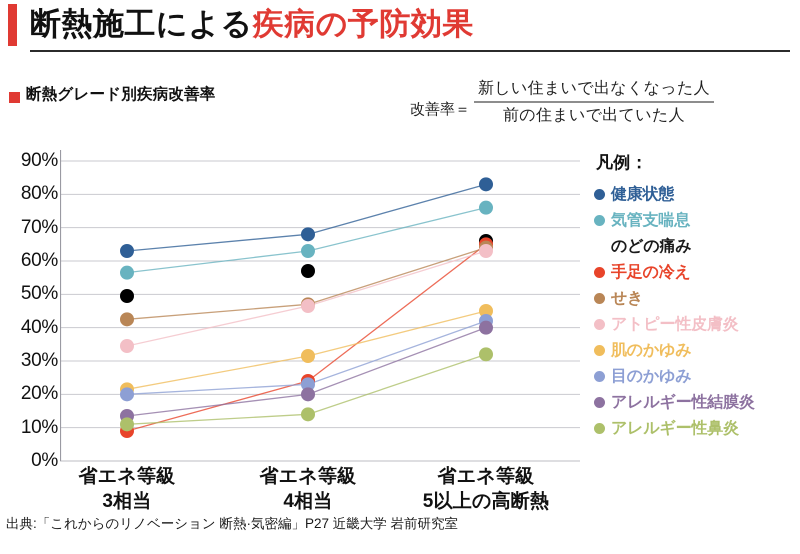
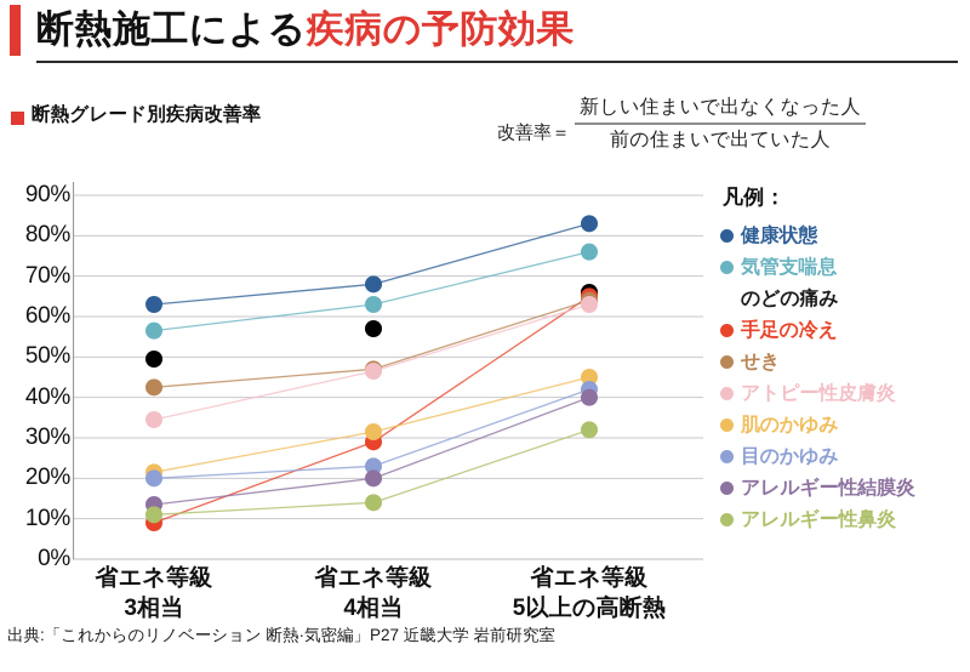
手足の冷え/省エネ等級 4相当: 24% -> 29%
